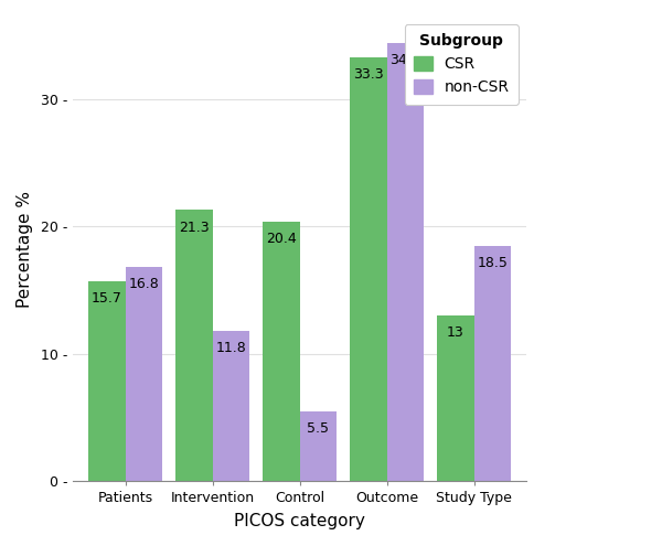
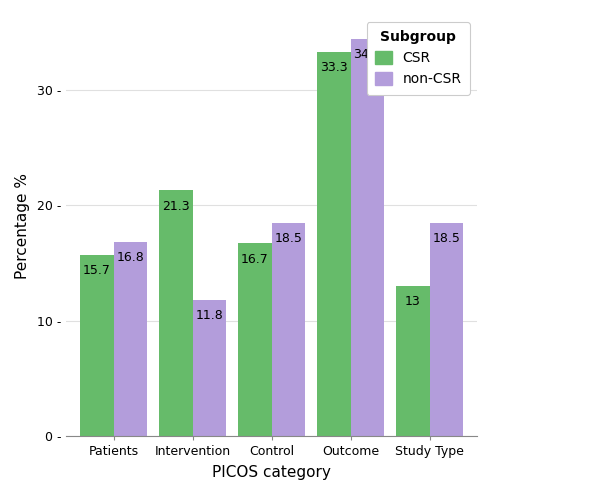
CSR/Control: 20.4 -> 16.7
non-CSR/Control: 5.5 -> 18.5
